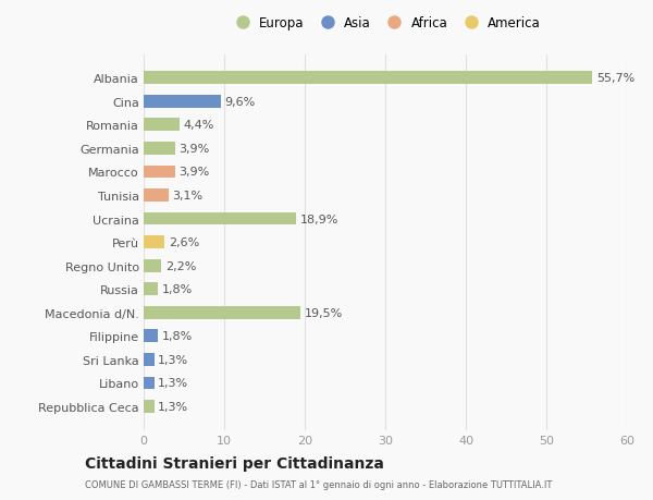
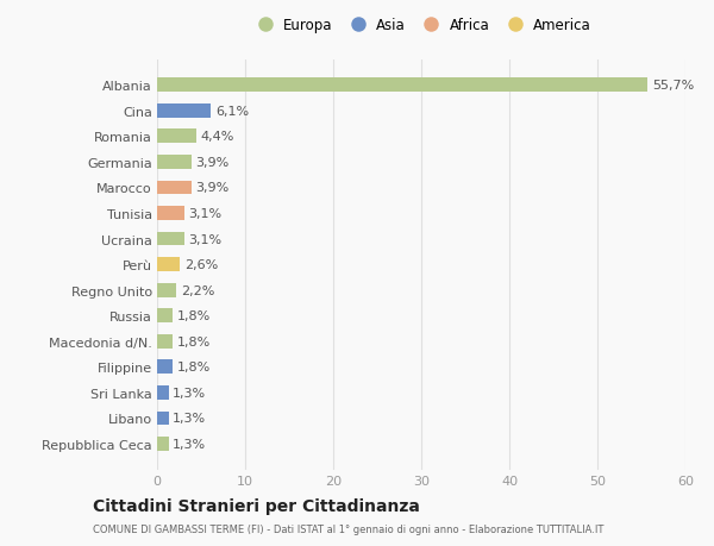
Cina: 9,6% -> 6,1%
Ucraina: 18,9% -> 3,1%
Macedonia d/N.: 19,5% -> 1,8%
